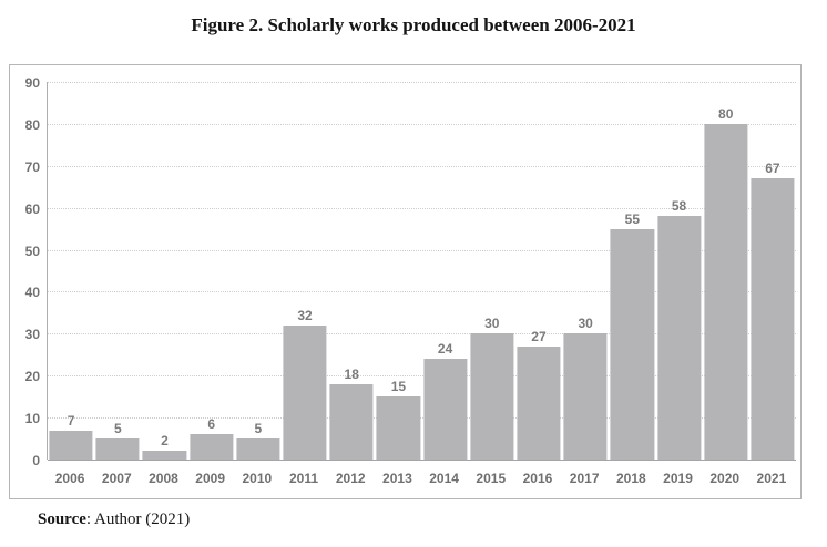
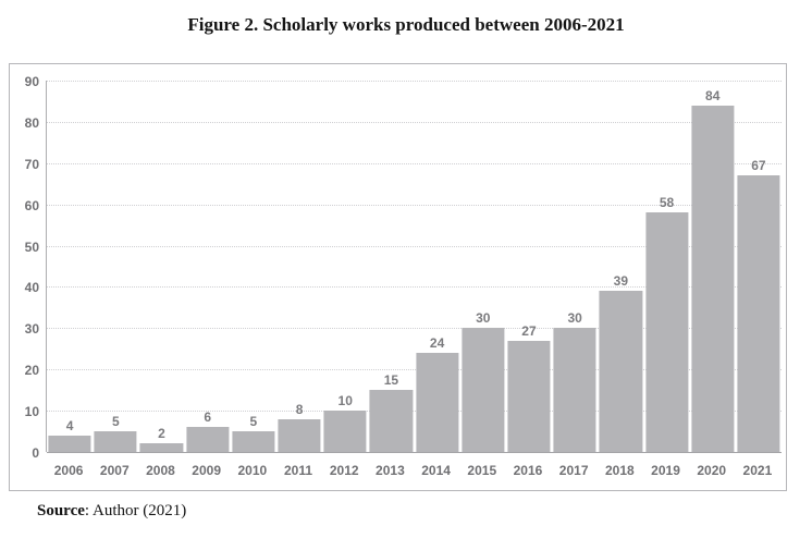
2006: 7 -> 4
2011: 32 -> 8
2012: 18 -> 10
2018: 55 -> 39
2020: 80 -> 84
